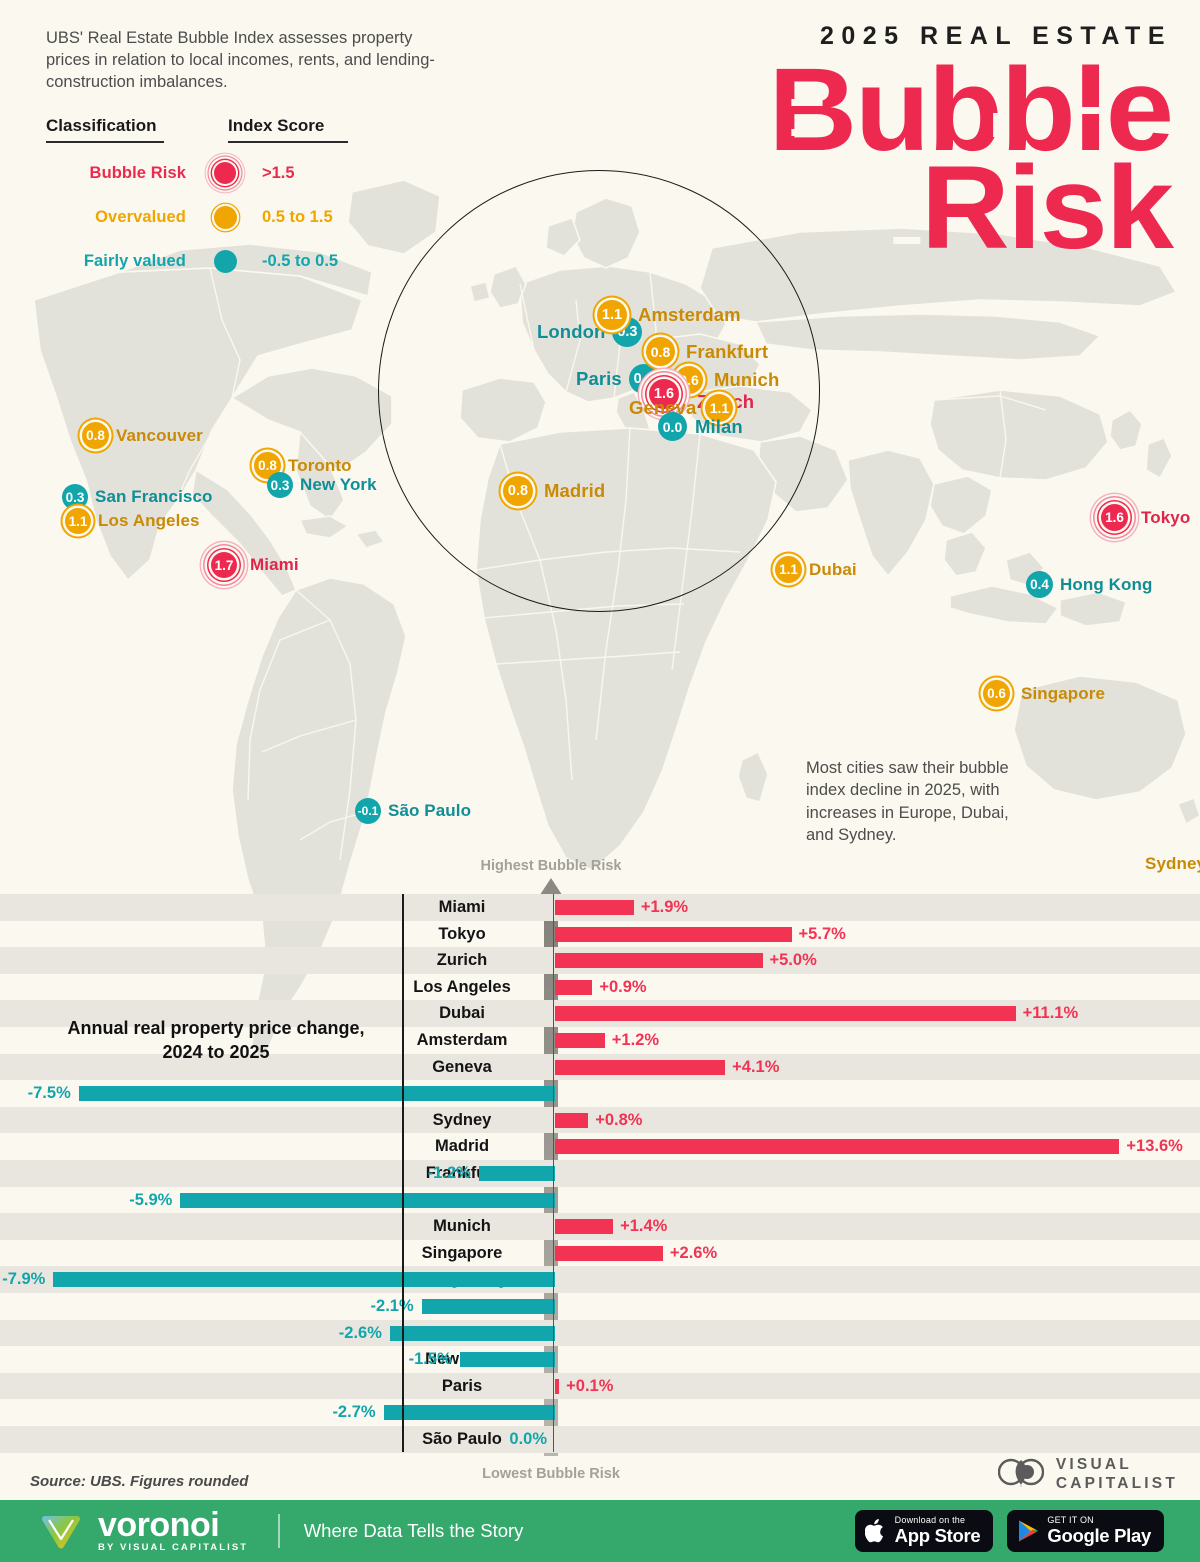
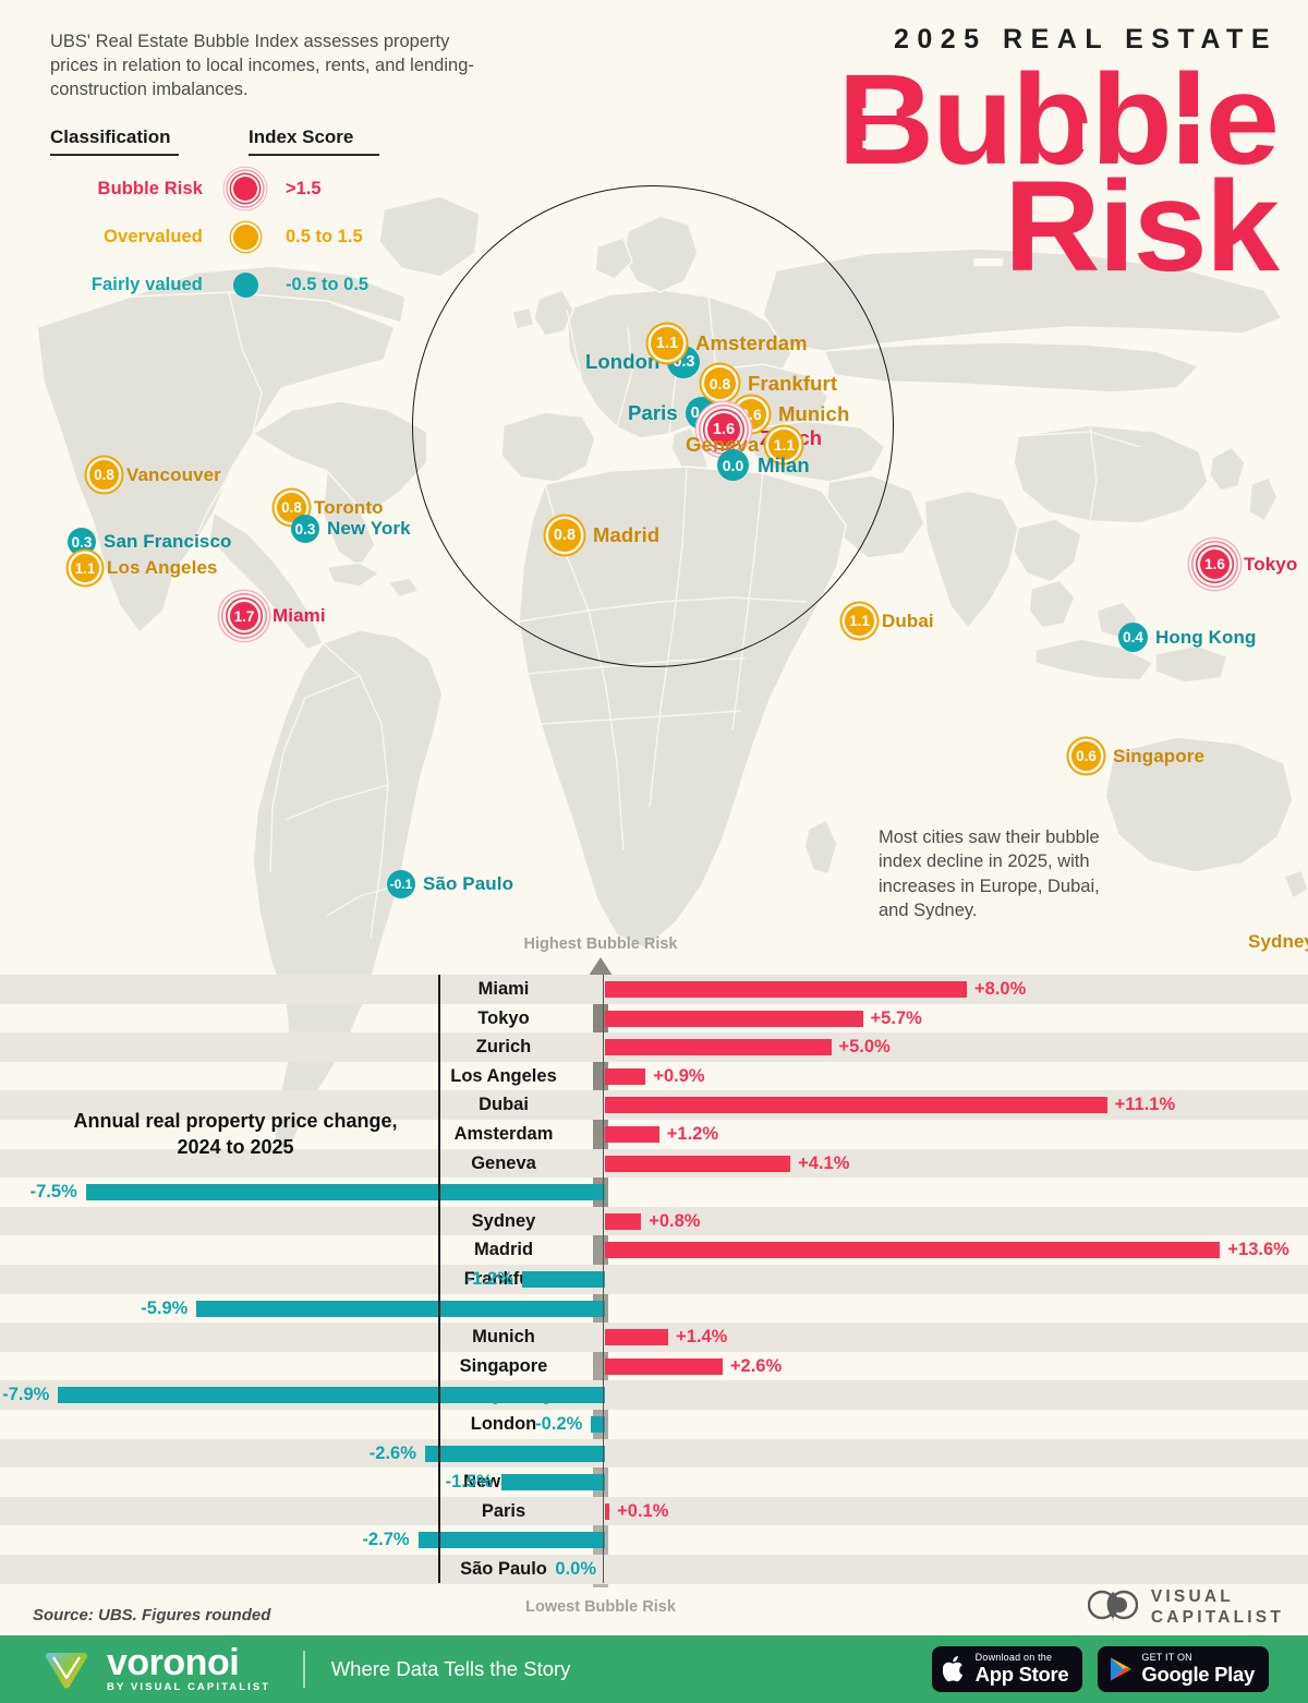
Miami: +1.9% -> +8.0%
London: -2.1% -> -0.2%
